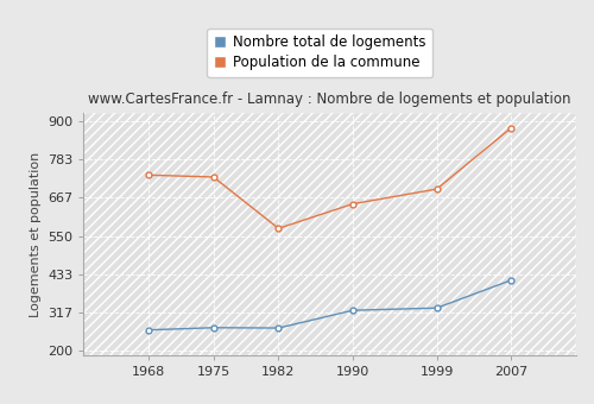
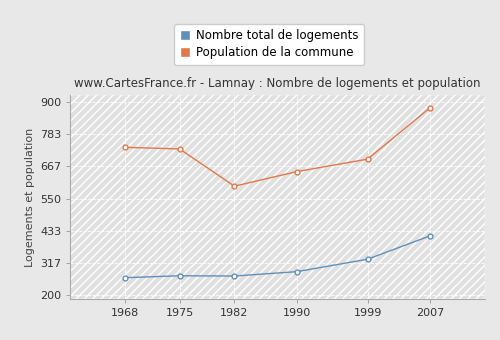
Population de la commune/1982: 573 -> 595
Nombre total de logements/1990: 323 -> 285
